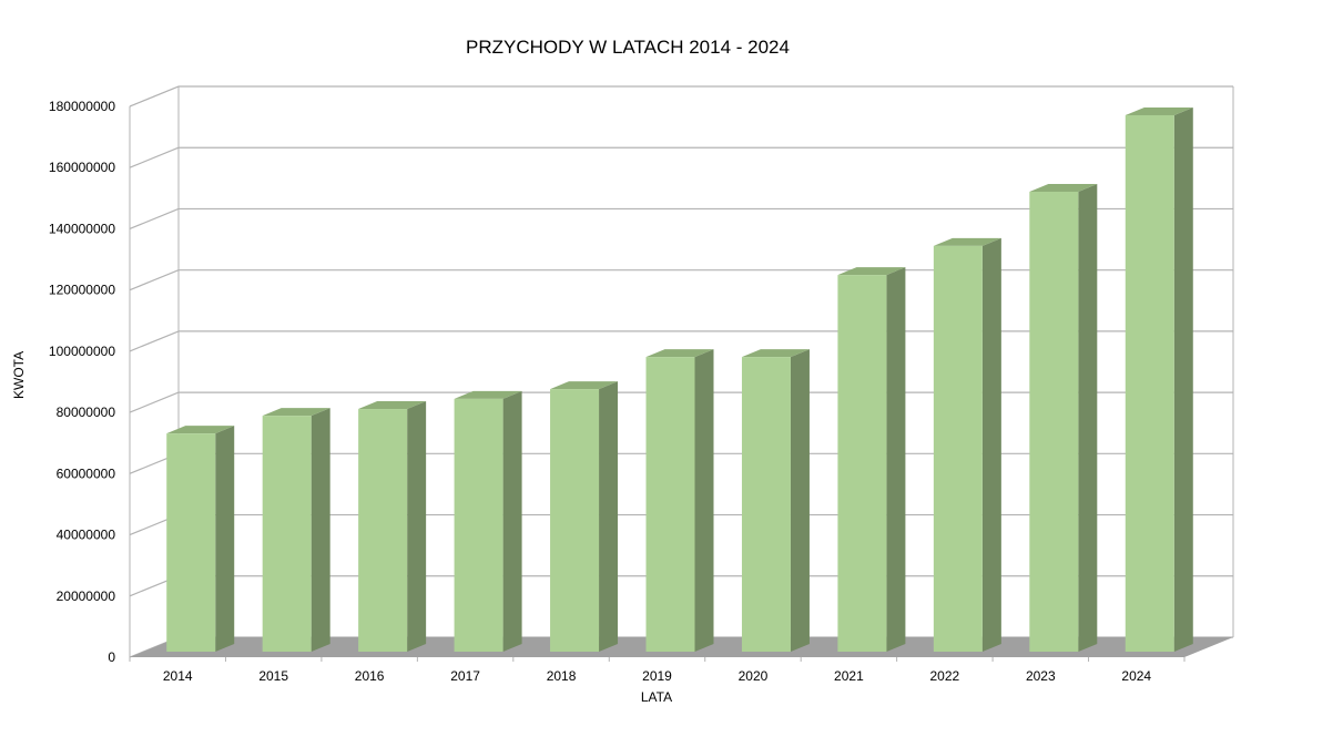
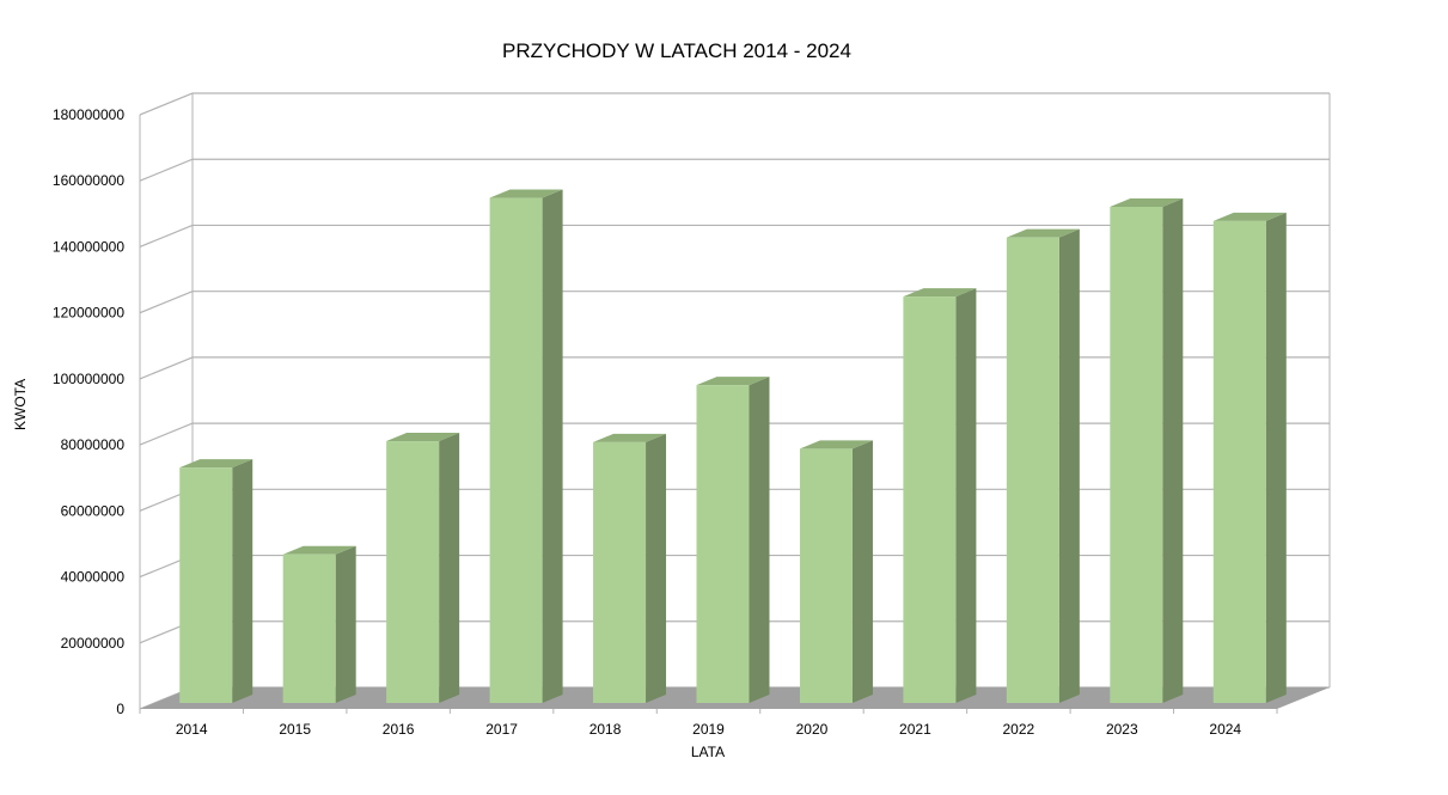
2015: 77000000 -> 45000000
2017: 83000000 -> 153000000
2018: 86000000 -> 79000000
2020: 96000000 -> 77000000
2022: 133000000 -> 141000000
2024: 175000000 -> 146000000
